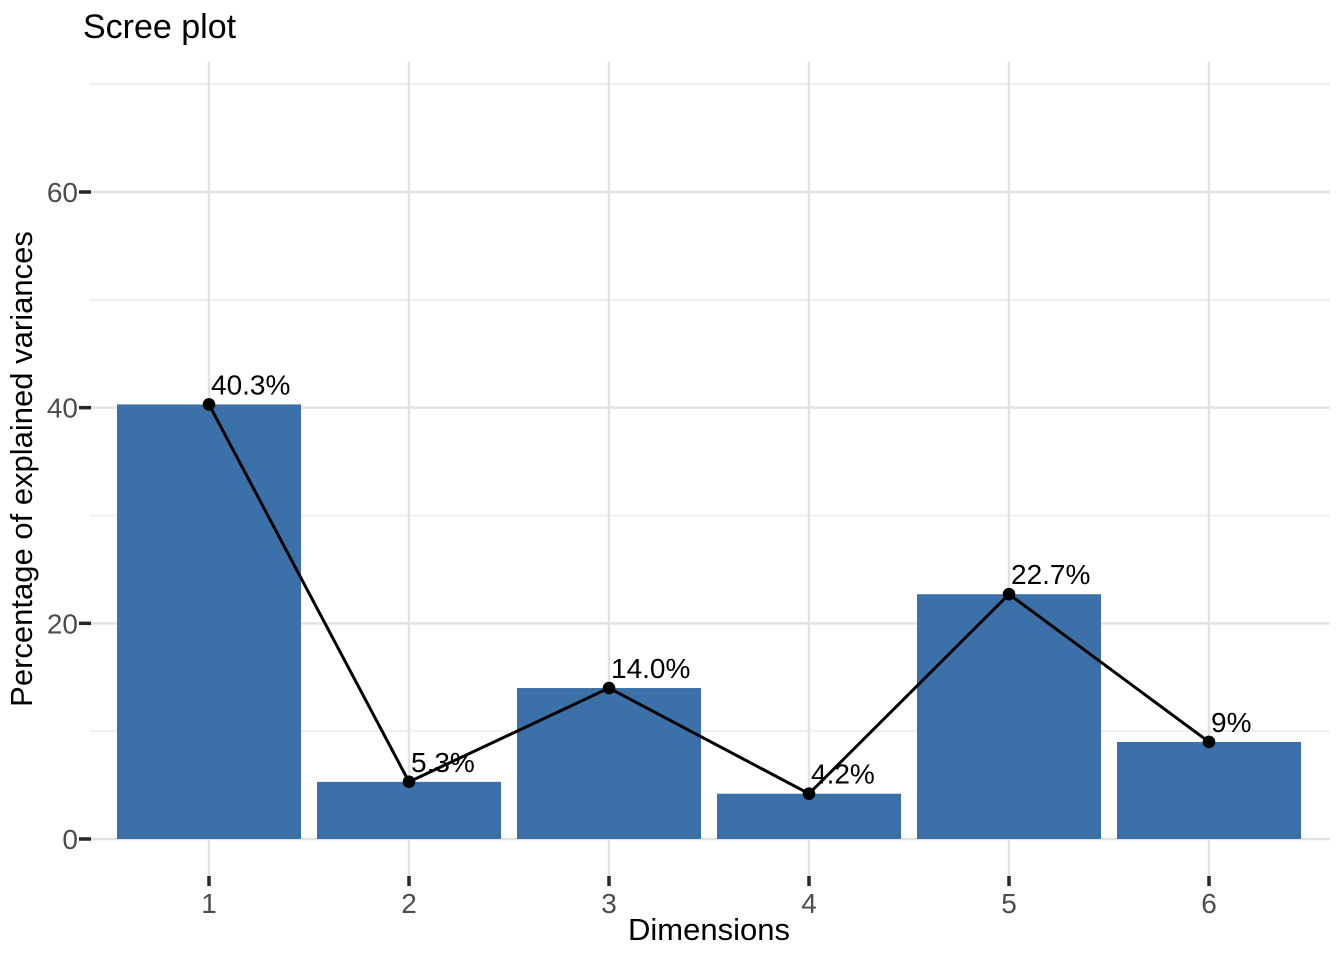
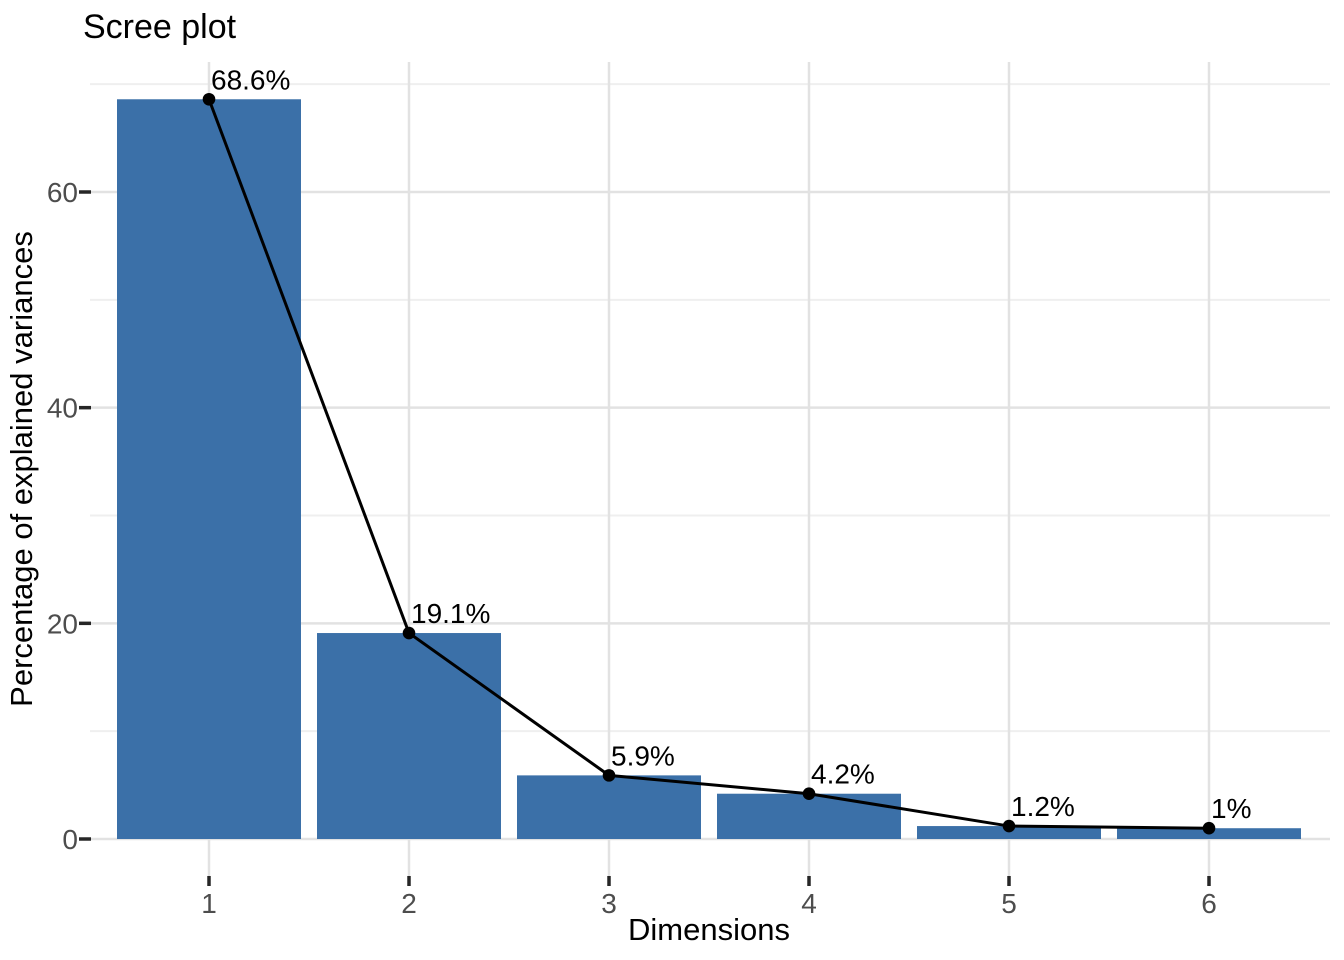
1: 40.3% -> 68.6%
2: 5.3% -> 19.1%
3: 14.0% -> 5.9%
5: 22.7% -> 1.2%
6: 9% -> 1%
